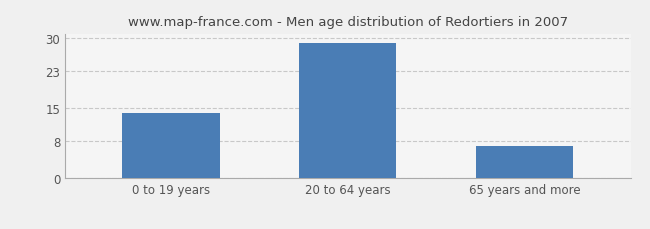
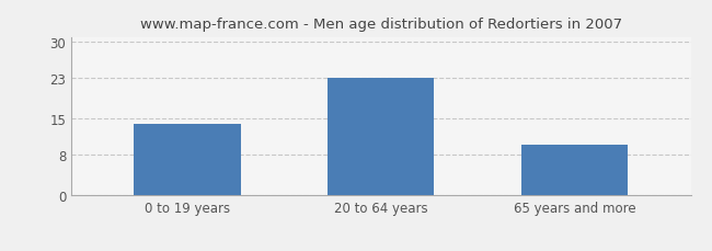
20 to 64 years: 29 -> 23
65 years and more: 7 -> 10
